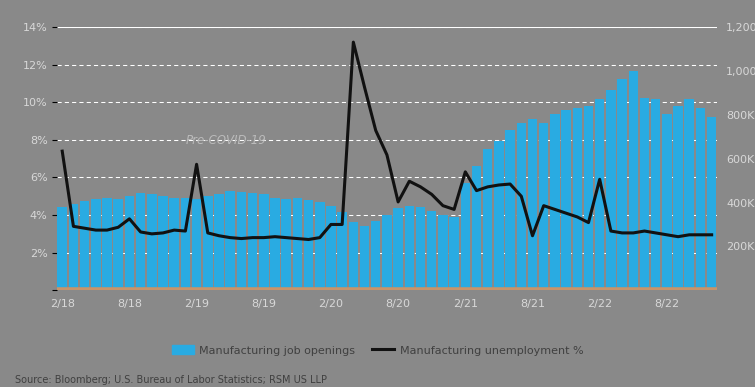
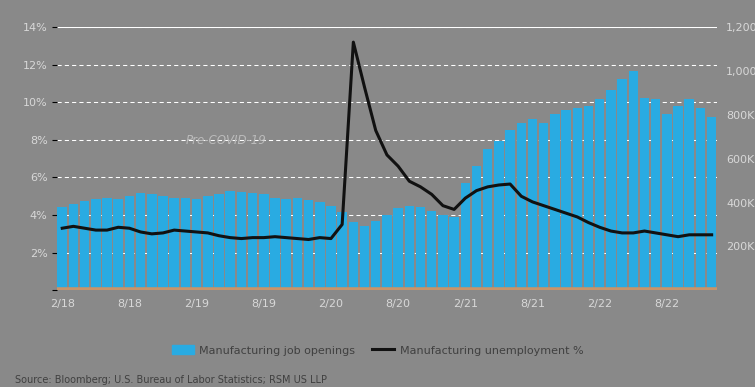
Manufacturing unemployment %/2/18: 7.4% -> 3.3%
Manufacturing unemployment %/8/18: 3.8% -> 3.3%
Manufacturing unemployment %/2/19: 6.7% -> 3.1%
Manufacturing unemployment %/2/20: 3.5% -> 2.8%
Manufacturing unemployment %/8/20: 4.7% -> 6.6%
Manufacturing unemployment %/2/21: 6.3% -> 4.9%
Manufacturing unemployment %/8/21: 2.9% -> 4.7%
Manufacturing unemployment %/2/22: 5.9% -> 3.4%
